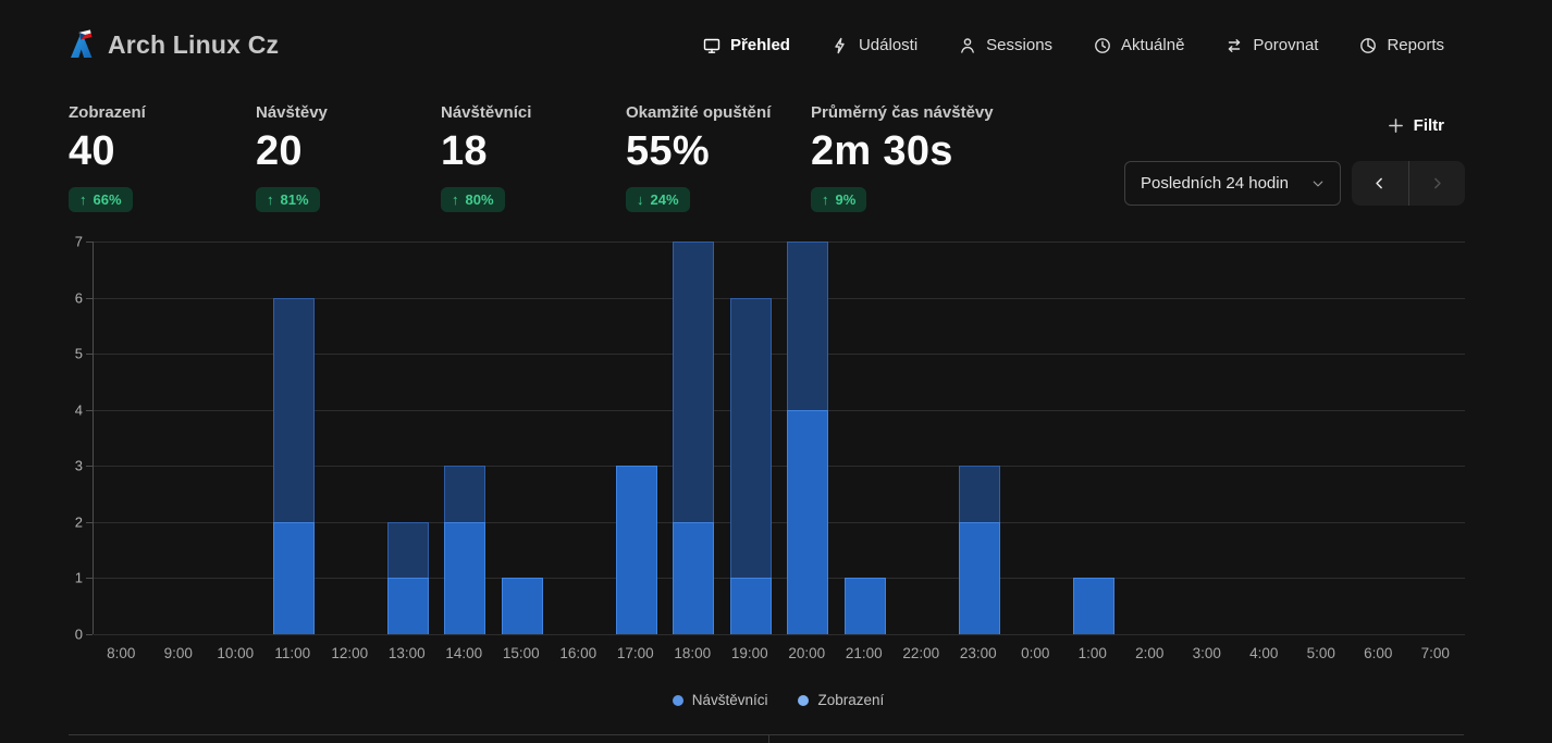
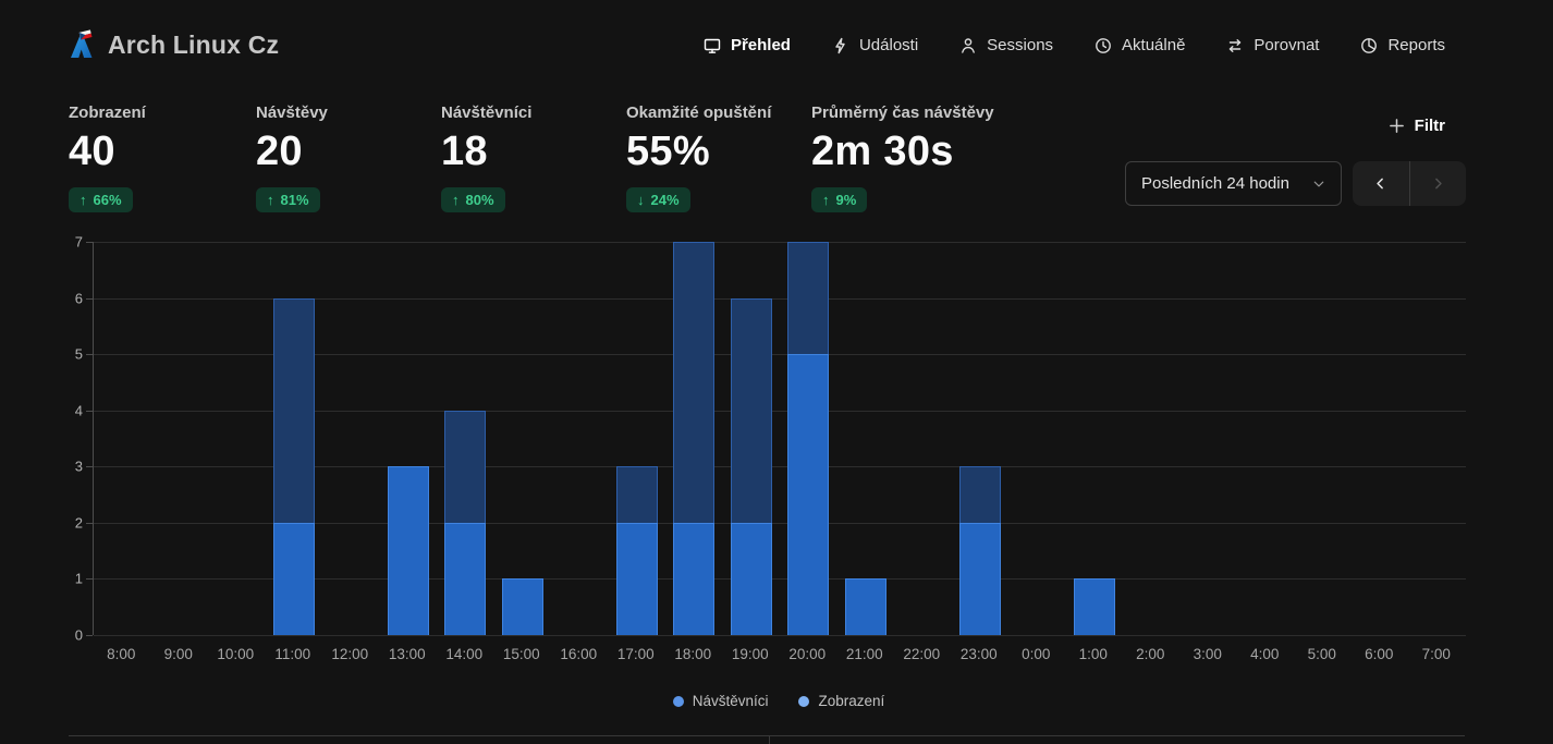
Návštěvníci/13:00: 1 -> 3
Zobrazení/14:00: 3 -> 4
Návštěvníci/17:00: 3 -> 2
Návštěvníci/19:00: 1 -> 2
Návštěvníci/20:00: 4 -> 5
